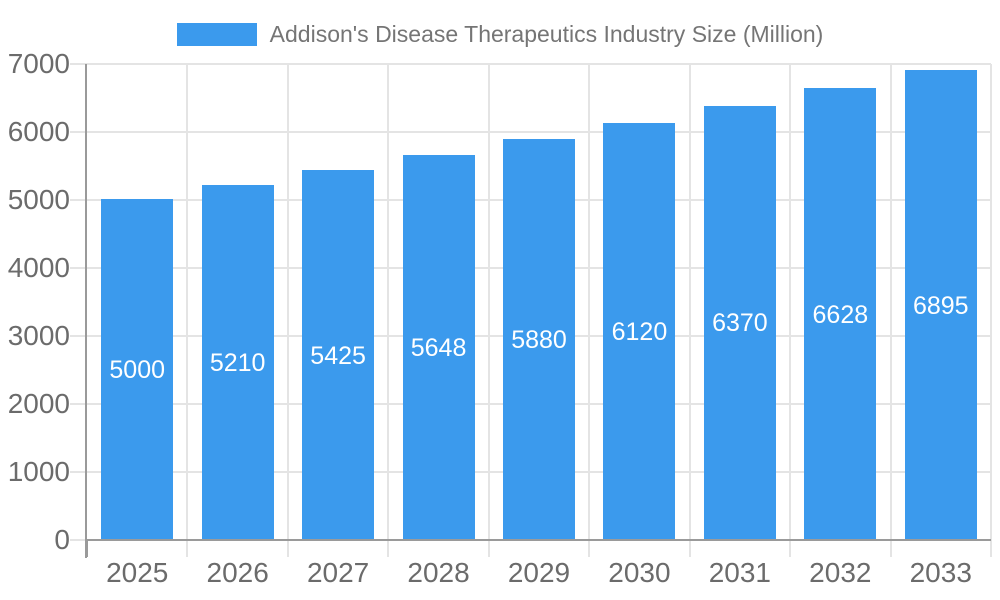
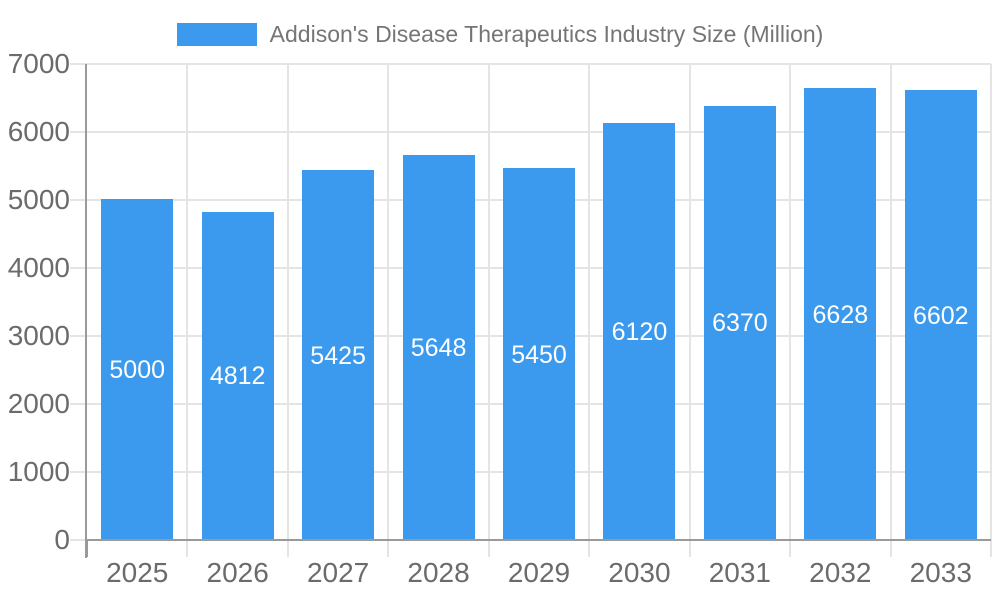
2026: 5210 -> 4812
2029: 5880 -> 5450
2033: 6895 -> 6602
